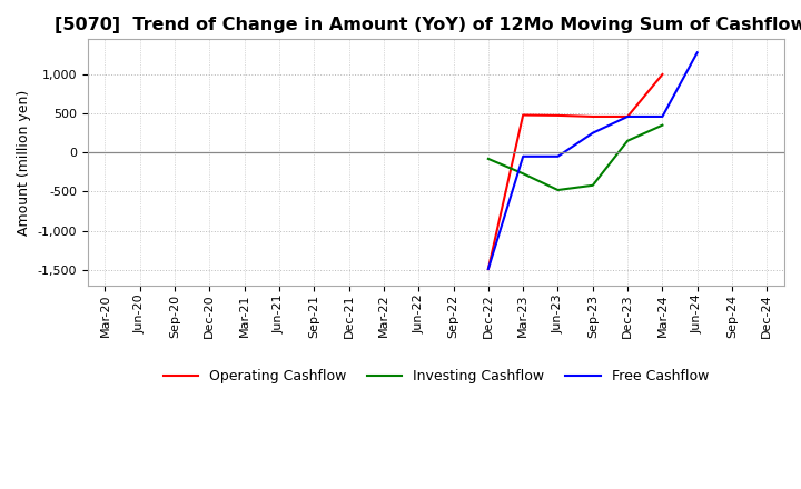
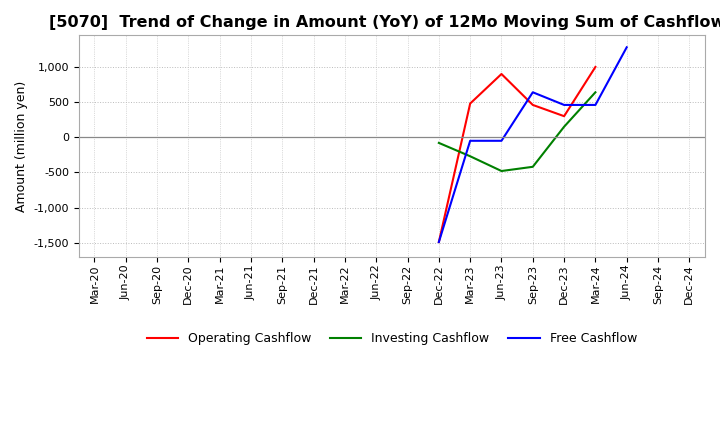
Operating Cashflow/Jun-23: 480 -> 900
Free Cashflow/Sep-23: 250 -> 640
Operating Cashflow/Dec-23: 460 -> 300
Investing Cashflow/Mar-24: 350 -> 640
